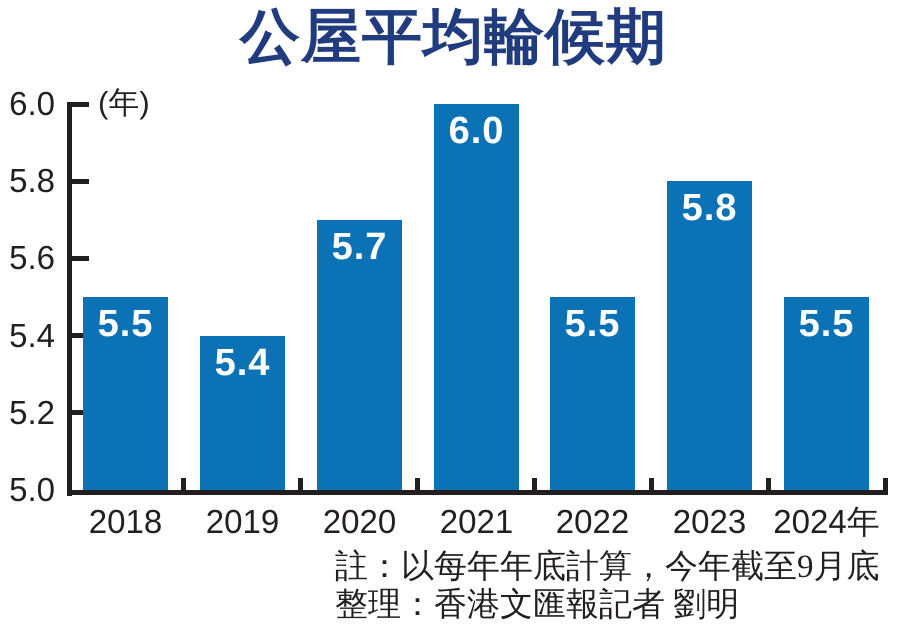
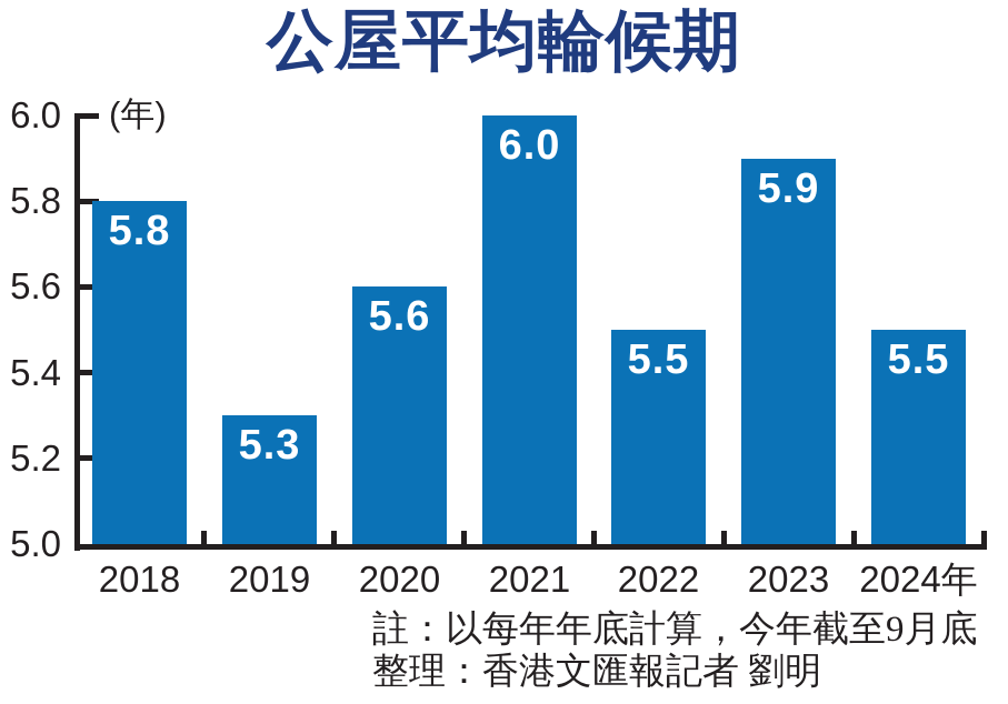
2018: 5.5 -> 5.8
2019: 5.4 -> 5.3
2020: 5.7 -> 5.6
2023: 5.8 -> 5.9
